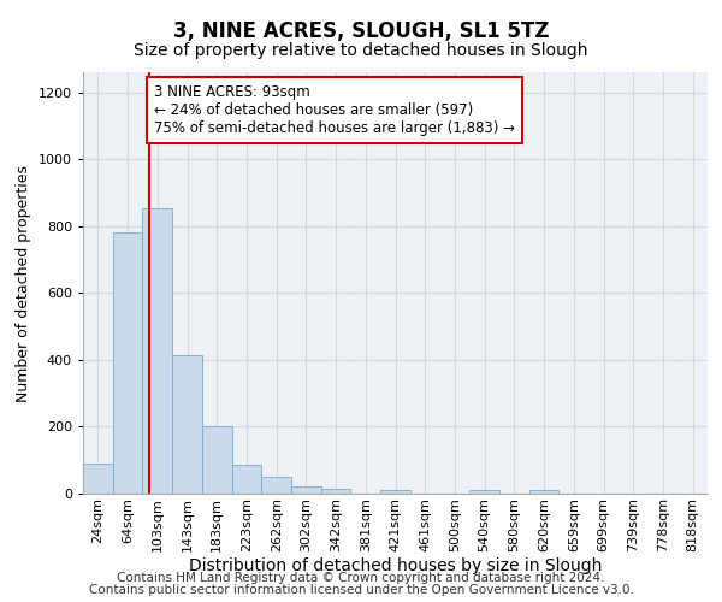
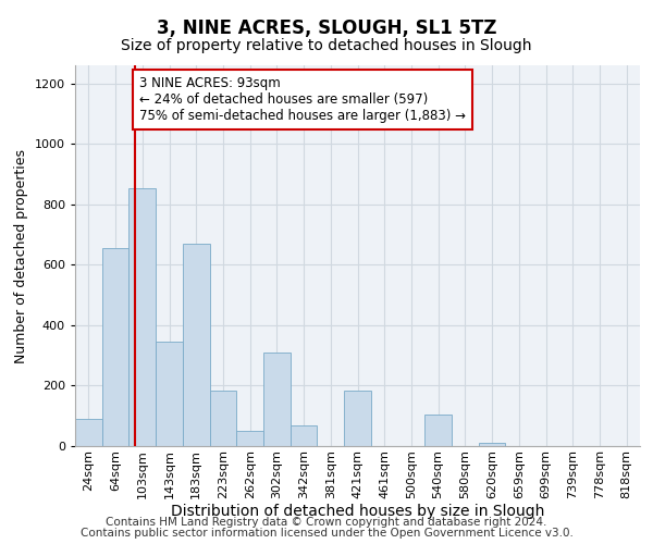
64sqm: 780 -> 655
143sqm: 415 -> 345
183sqm: 200 -> 670
223sqm: 85 -> 185
302sqm: 22 -> 310
342sqm: 16 -> 70
421sqm: 12 -> 185
540sqm: 10 -> 105
